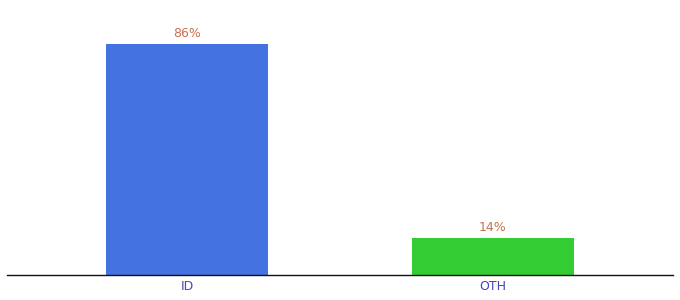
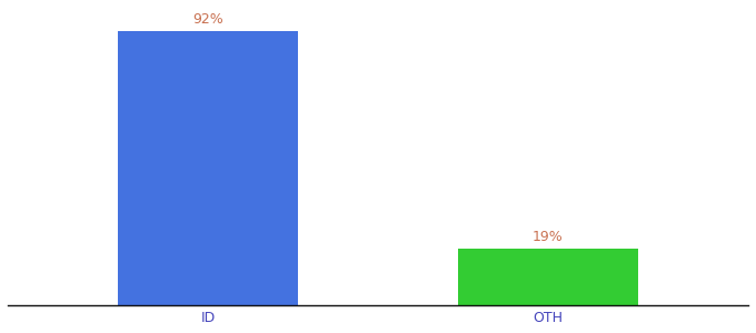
ID: 86% -> 92%
OTH: 14% -> 19%
